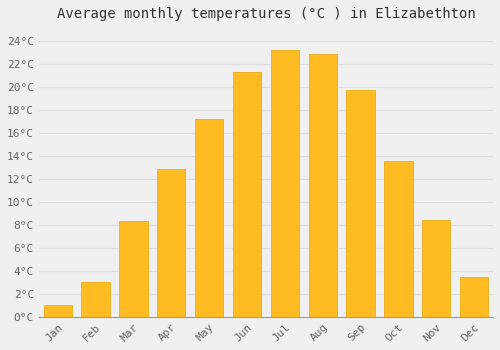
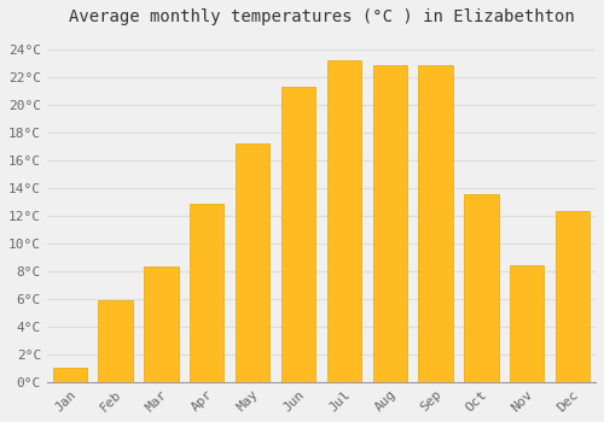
Feb: 3.0°C -> 5.9°C
Sep: 19.7°C -> 22.8°C
Dec: 3.5°C -> 12.3°C
